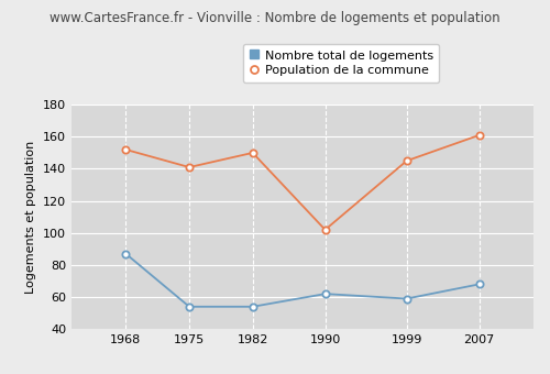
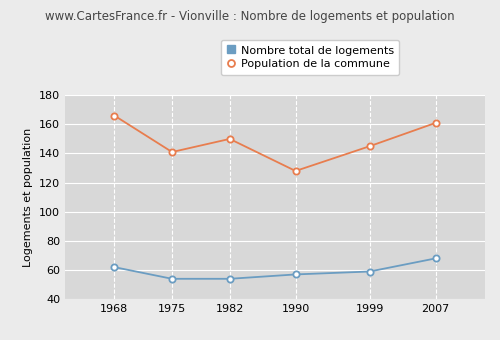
Nombre total de logements/1968: 87 -> 62
Population de la commune/1968: 152 -> 166
Nombre total de logements/1990: 62 -> 57
Population de la commune/1990: 102 -> 128
